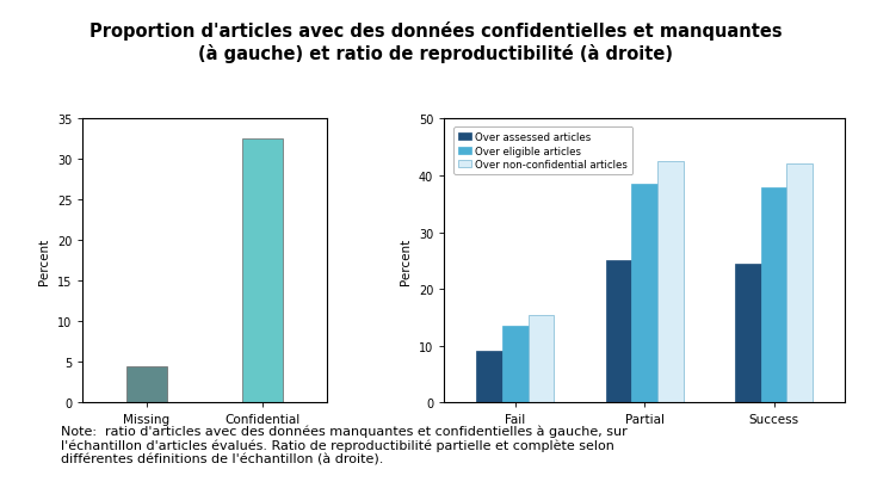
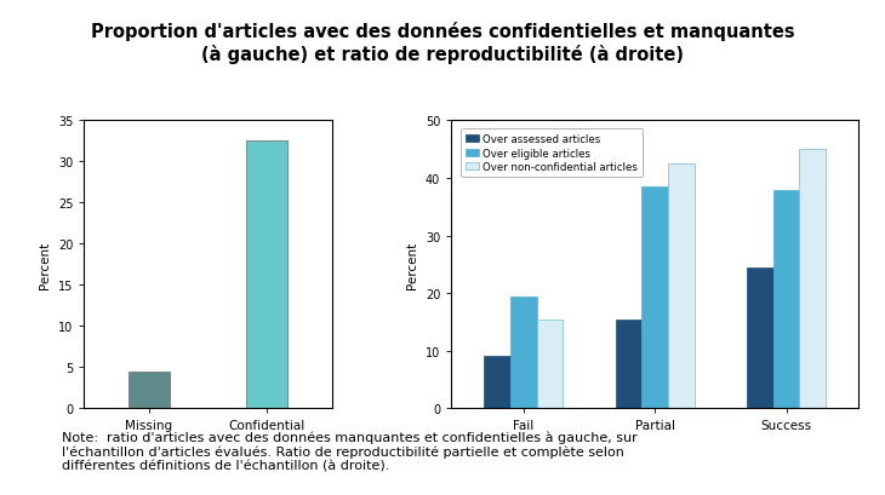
Over eligible articles/Fail: 13.5 -> 19.5
Over assessed articles/Partial: 25.0 -> 15.5
Over non-confidential articles/Success: 42.0 -> 45.0
